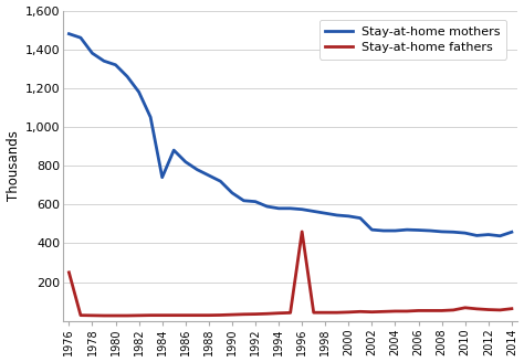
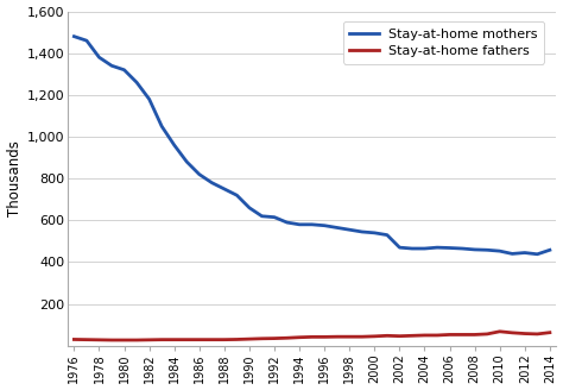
Stay-at-home fathers/1976: 250 -> 30
Stay-at-home mothers/1984: 740 -> 960
Stay-at-home fathers/1996: 460 -> 40
